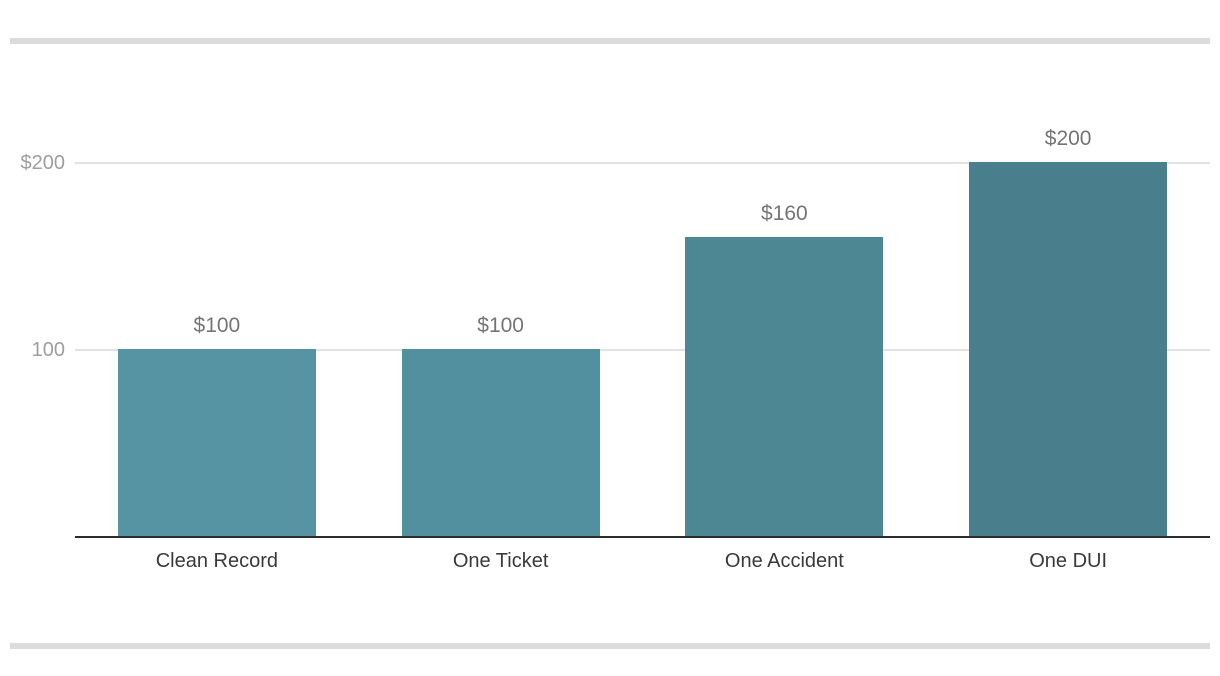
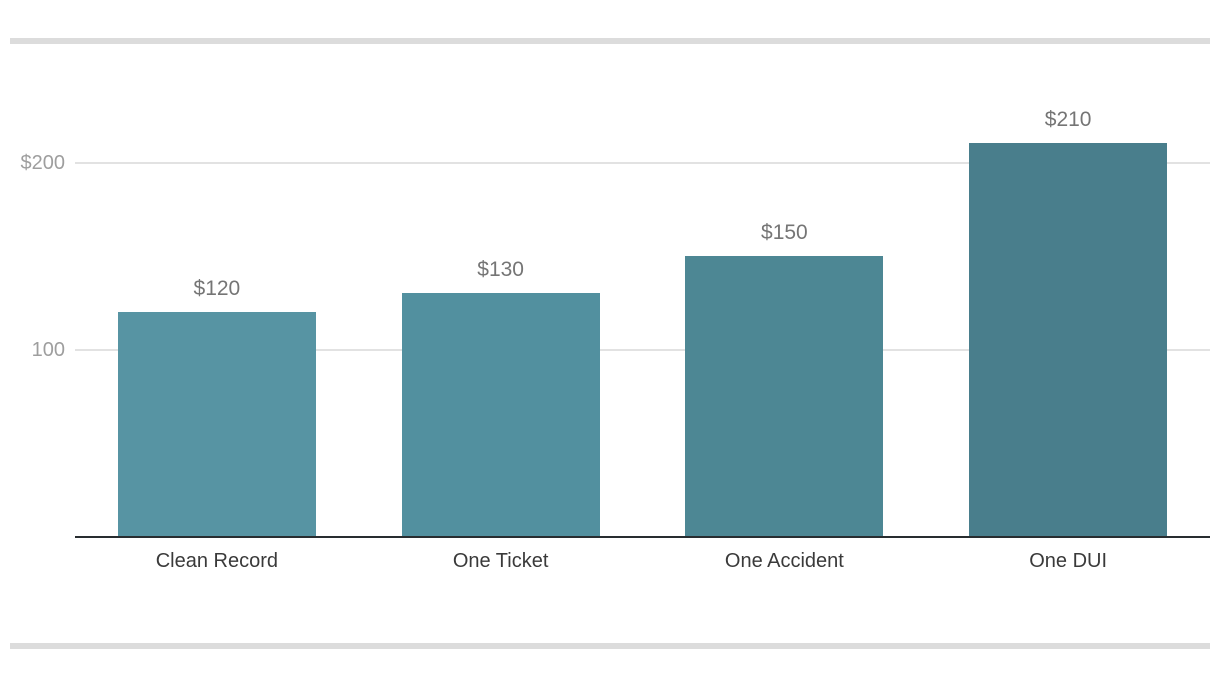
Clean Record: $100 -> $120
One Ticket: $100 -> $130
One Accident: $160 -> $150
One DUI: $200 -> $210
